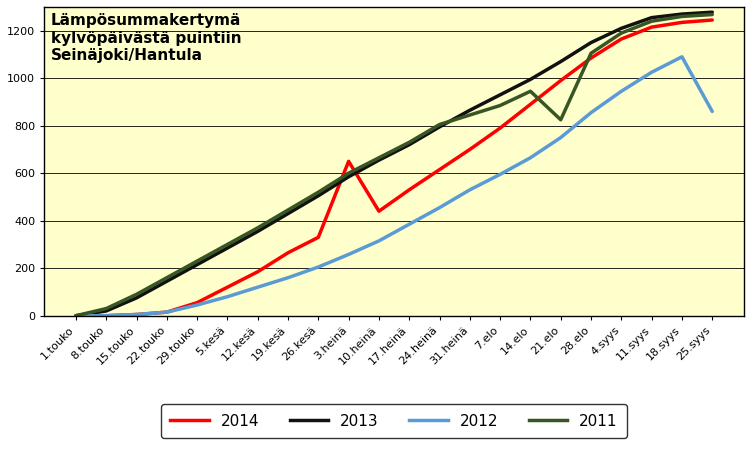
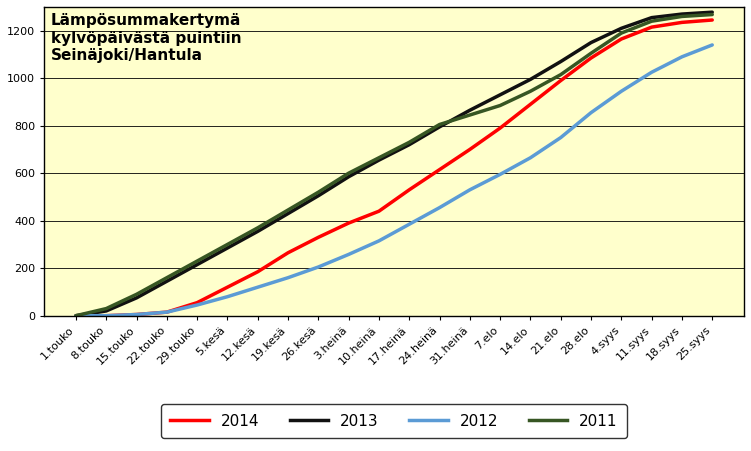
2014/3.heinä: 650 -> 390
2011/21.elo: 825 -> 1015
2012/25.syys: 860 -> 1140
